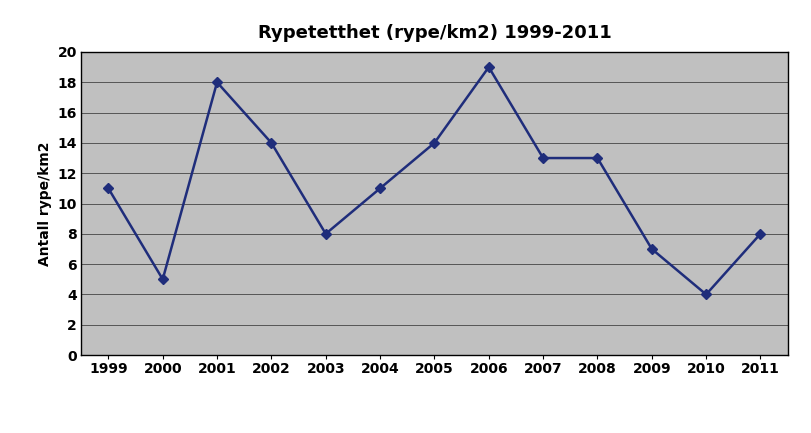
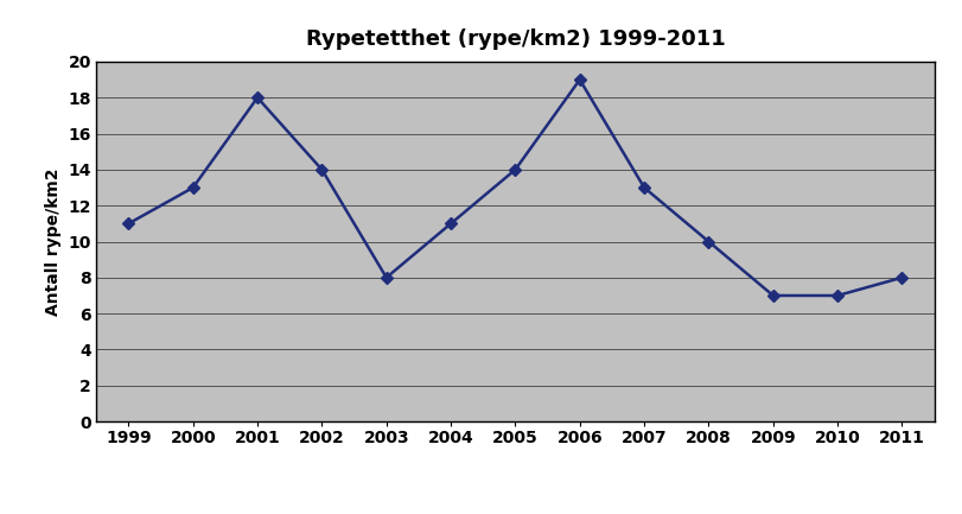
2000: 5 -> 13
2008: 13 -> 10
2010: 4 -> 7
